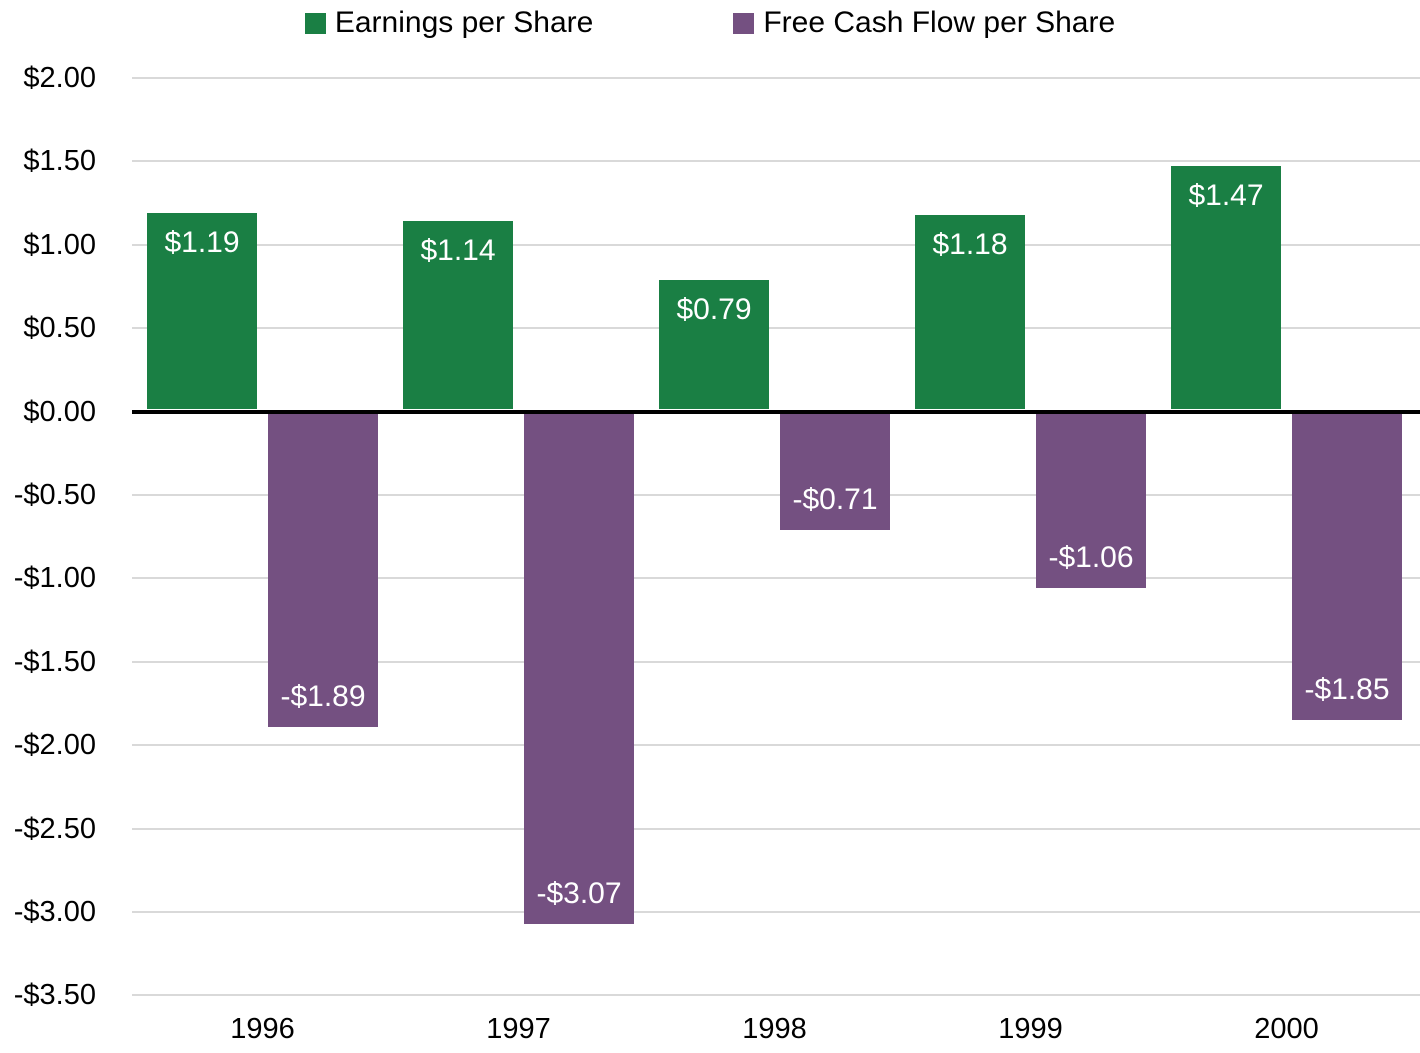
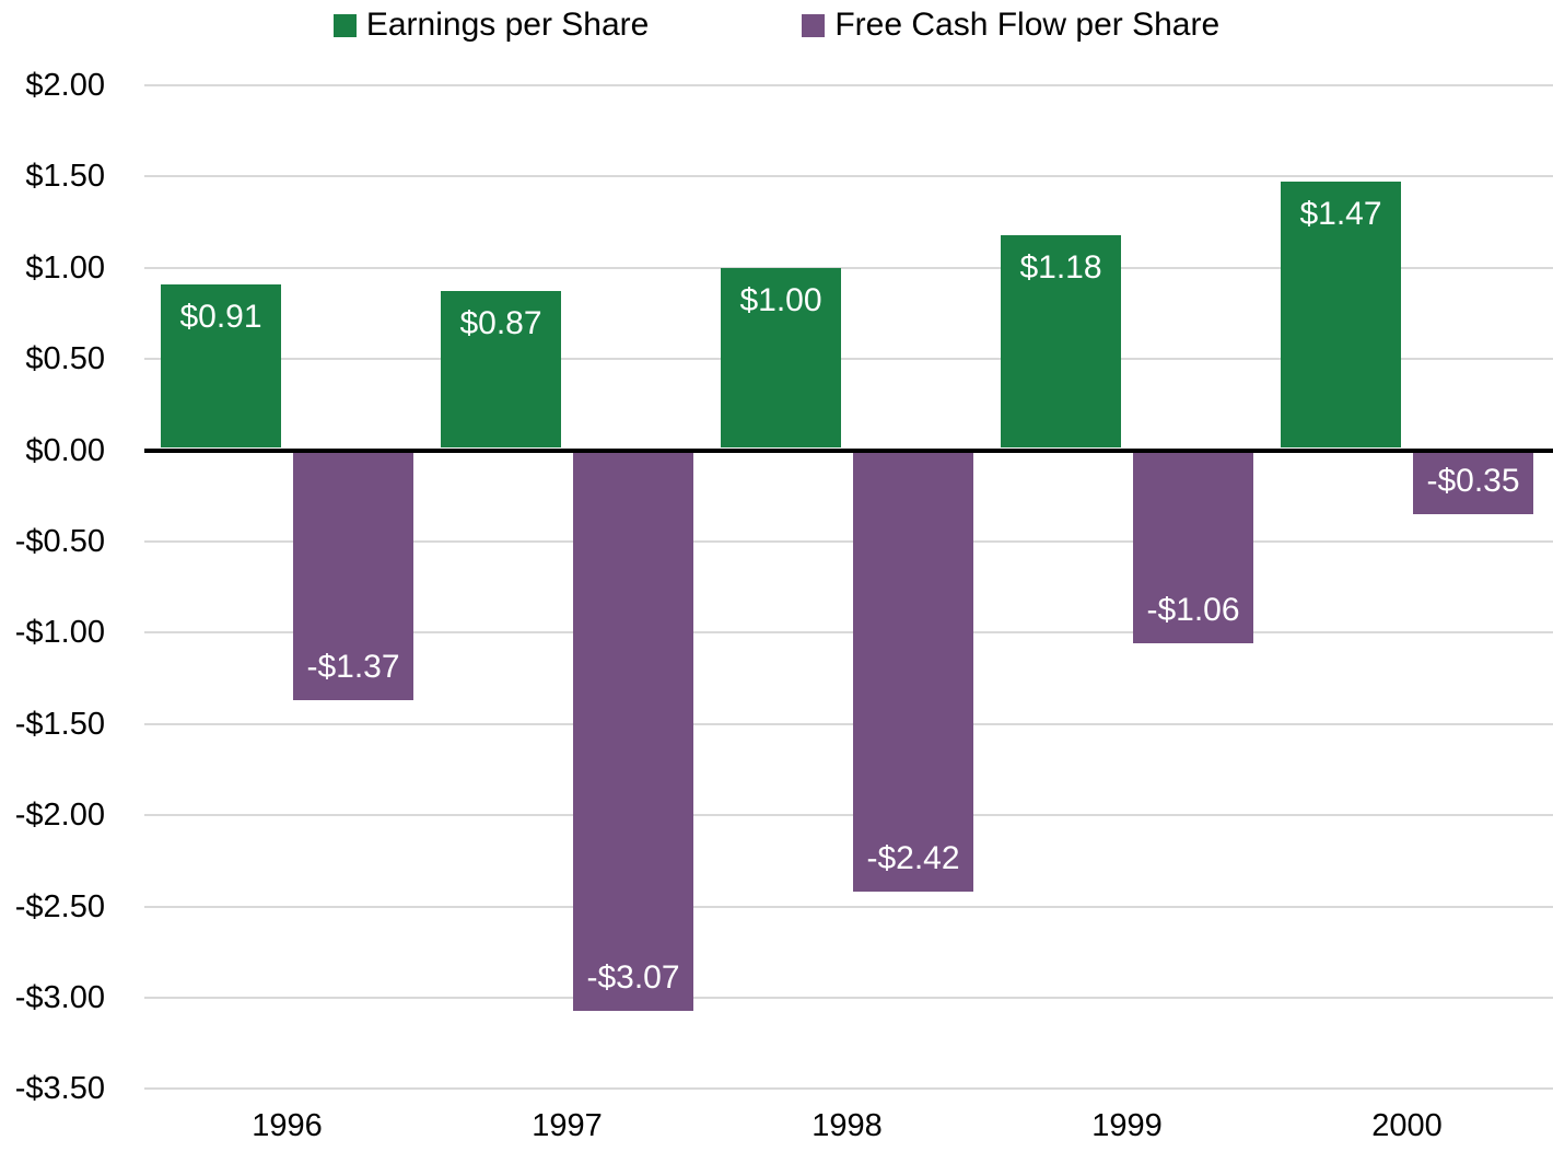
Earnings per Share/1996: $1.19 -> $0.91
Free Cash Flow per Share/1996: -$1.89 -> -$1.37
Earnings per Share/1997: $1.14 -> $0.87
Earnings per Share/1998: $0.79 -> $1.00
Free Cash Flow per Share/1998: -$0.71 -> -$2.42
Free Cash Flow per Share/2000: -$1.85 -> -$0.35
